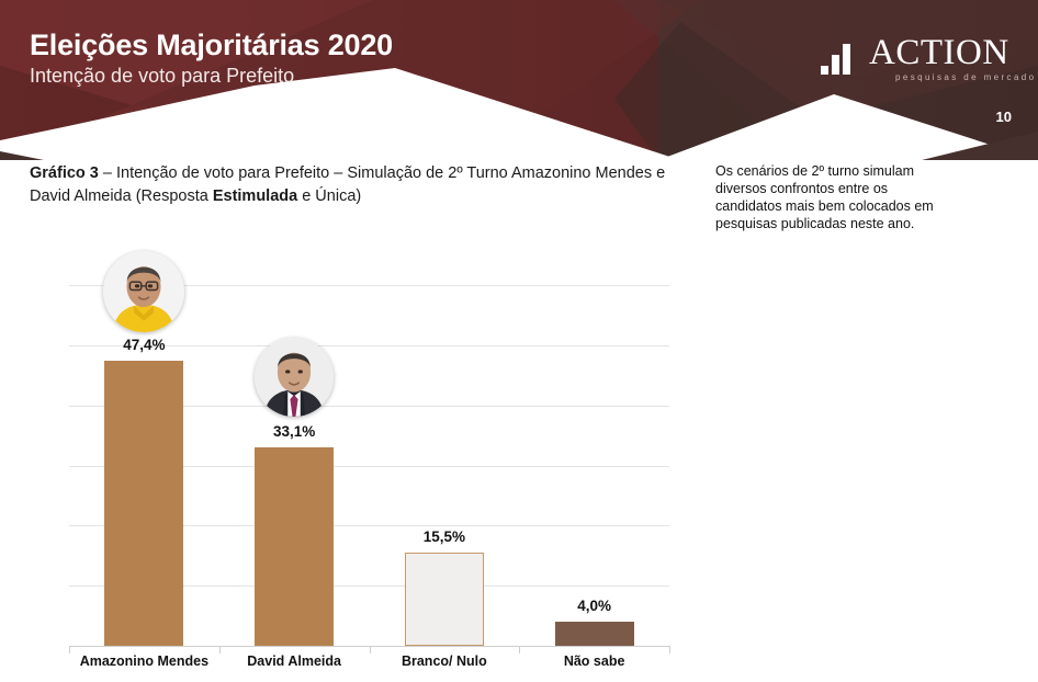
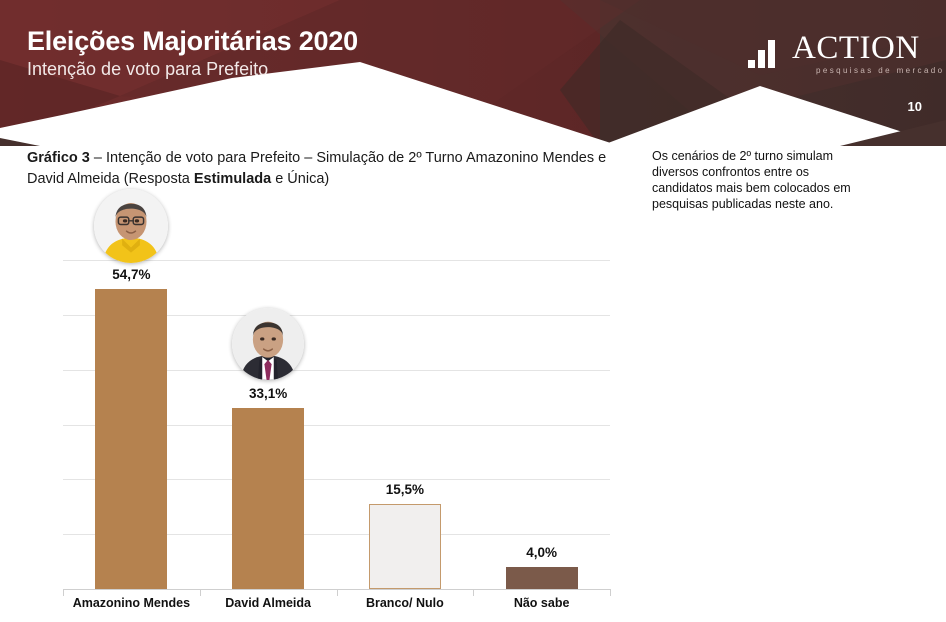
Amazonino Mendes: 47,4% -> 54,7%
